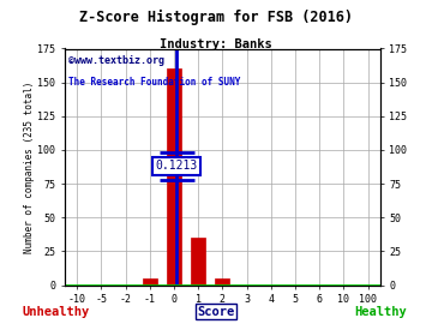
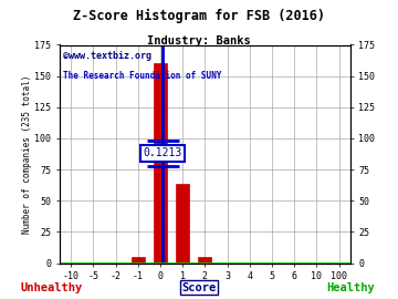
1: 35 -> 64
